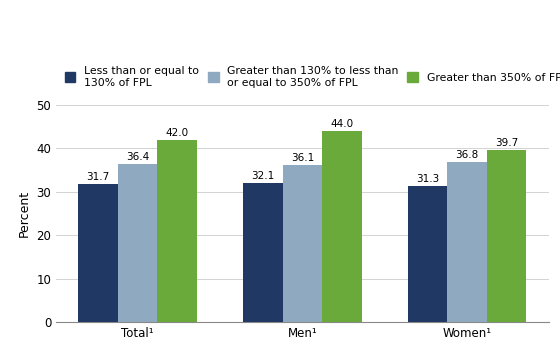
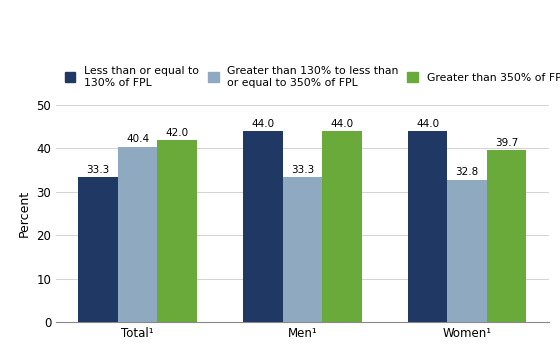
Less than or equal to 130% of FPL/Total¹: 31.7 -> 33.3
Greater than 130% to less than or equal to 350% of FPL/Total¹: 36.4 -> 40.4
Less than or equal to 130% of FPL/Men¹: 32.1 -> 44.0
Greater than 130% to less than or equal to 350% of FPL/Men¹: 36.1 -> 33.3
Less than or equal to 130% of FPL/Women¹: 31.3 -> 44.0
Greater than 130% to less than or equal to 350% of FPL/Women¹: 36.8 -> 32.8
